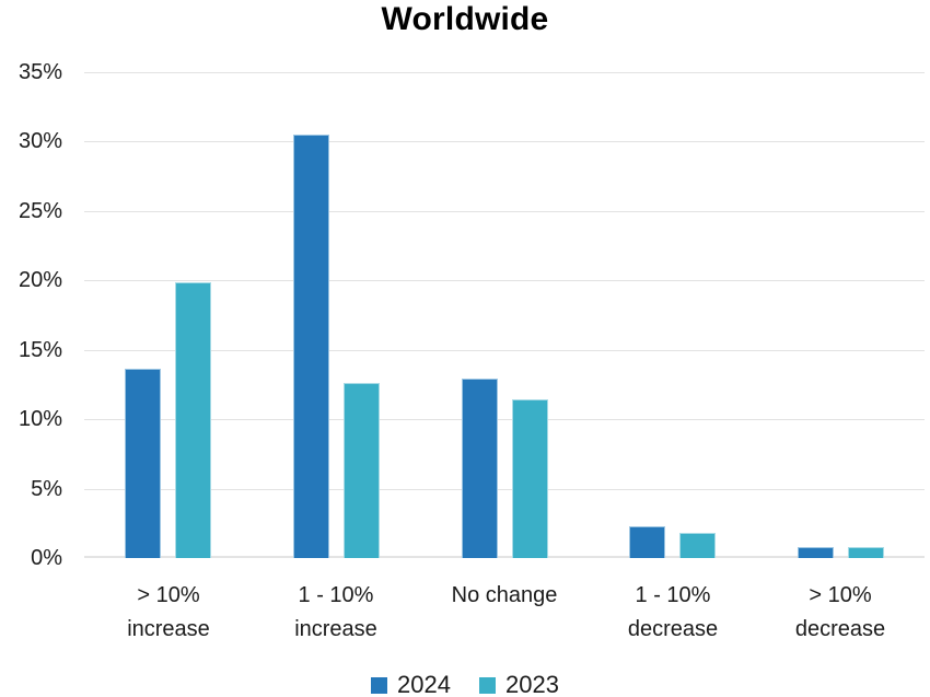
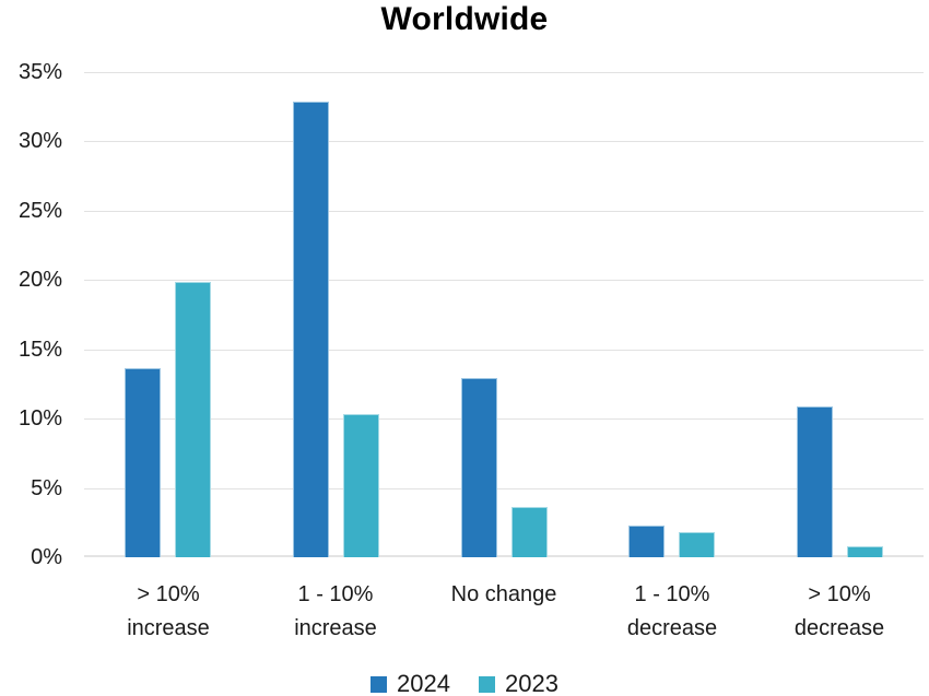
2024/1 - 10% increase: 30.5% -> 32.9%
2023/1 - 10% increase: 12.6% -> 10.3%
2023/No change: 11.4% -> 3.6%
2024/> 10% decrease: 0.8% -> 10.9%
